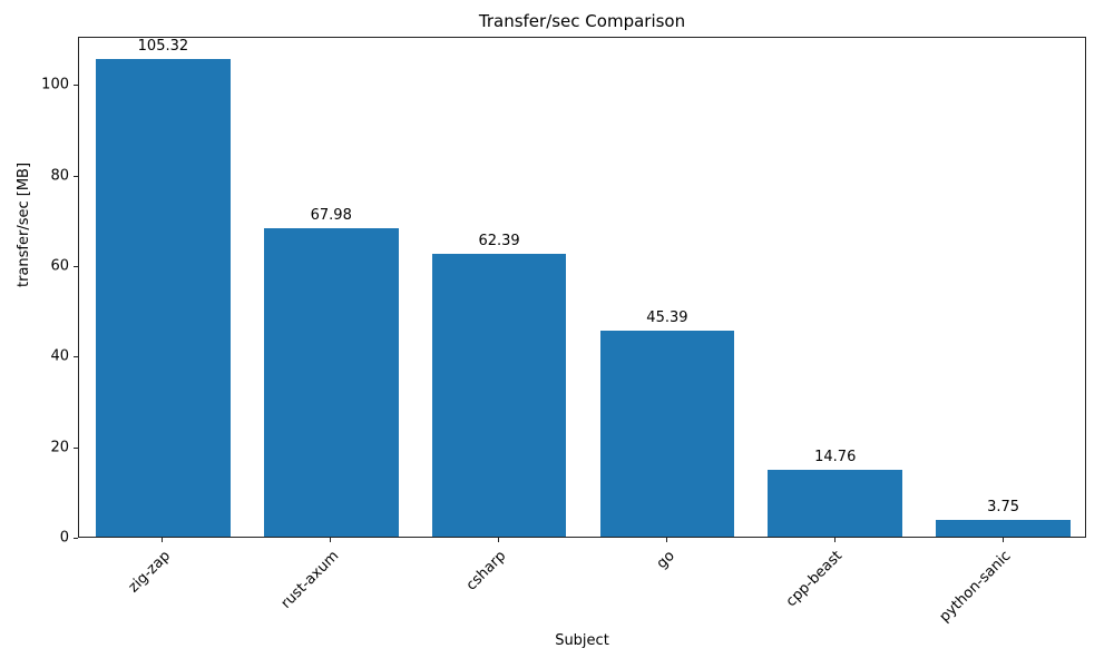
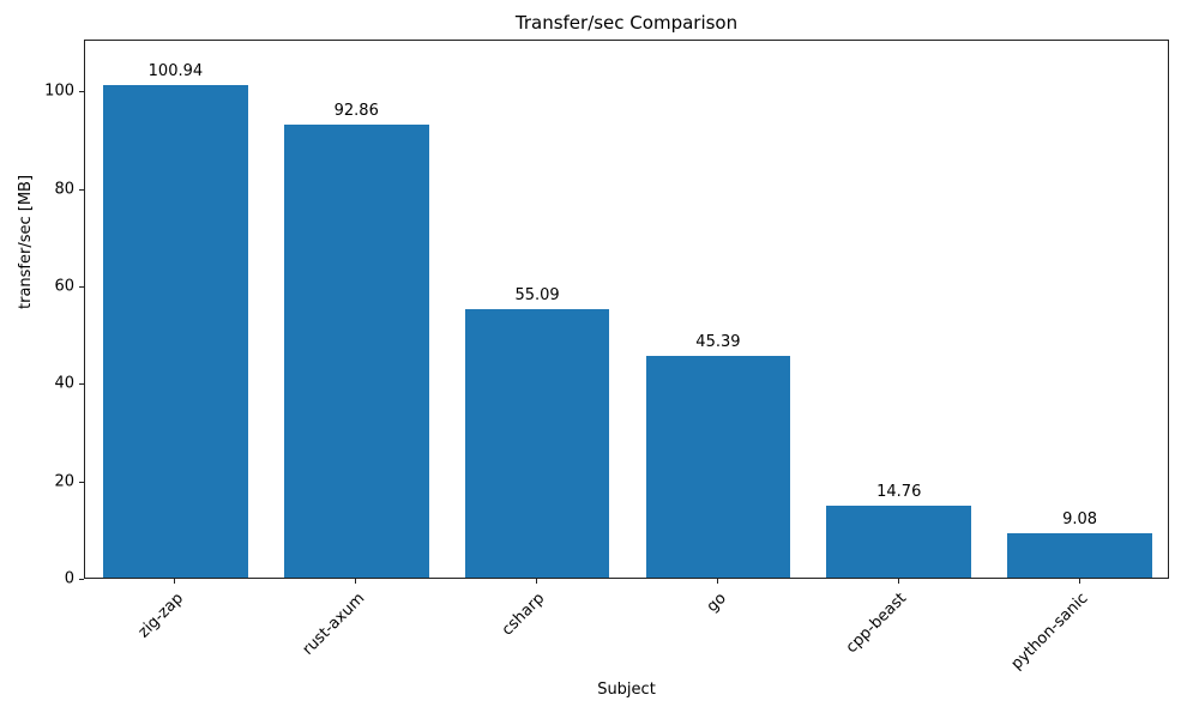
zig-zap: 105.32 -> 100.94
rust-axum: 67.98 -> 92.86
csharp: 62.39 -> 55.09
python-sanic: 3.75 -> 9.08
